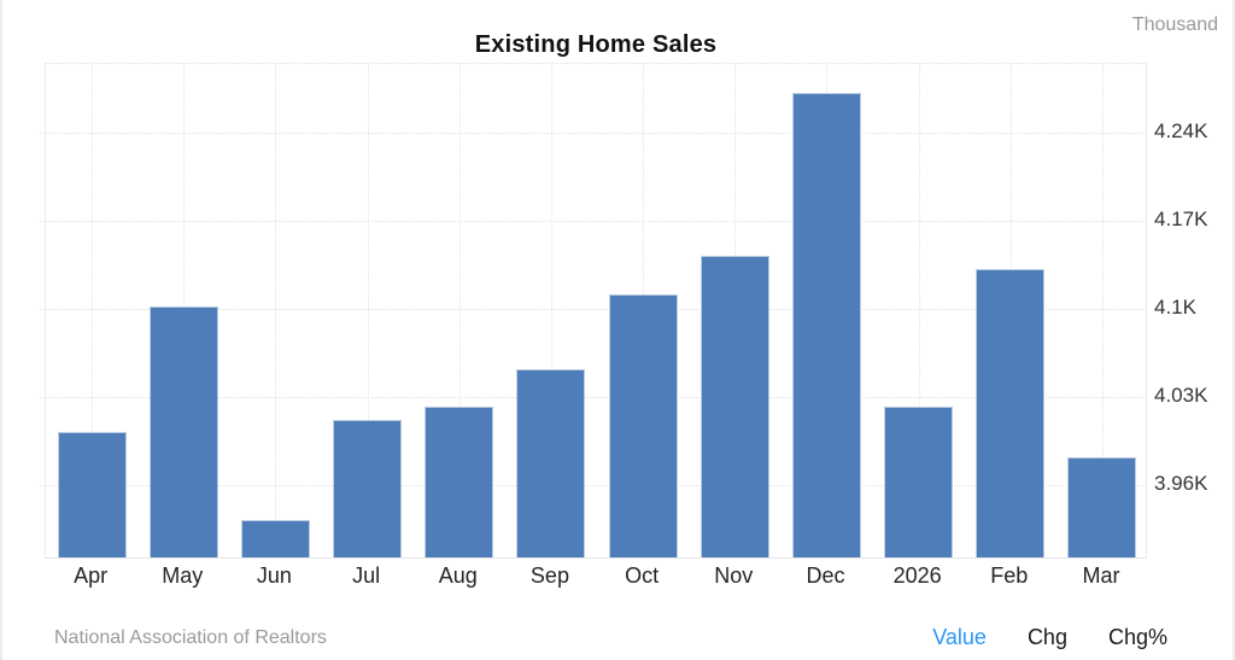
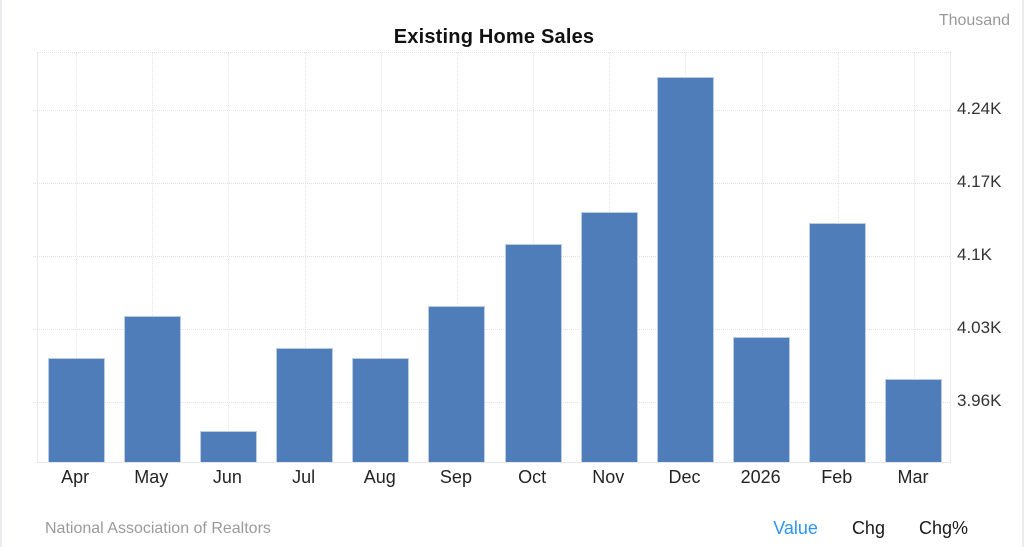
May: 4.10K -> 4.04K
Aug: 4.02K -> 4.00K
